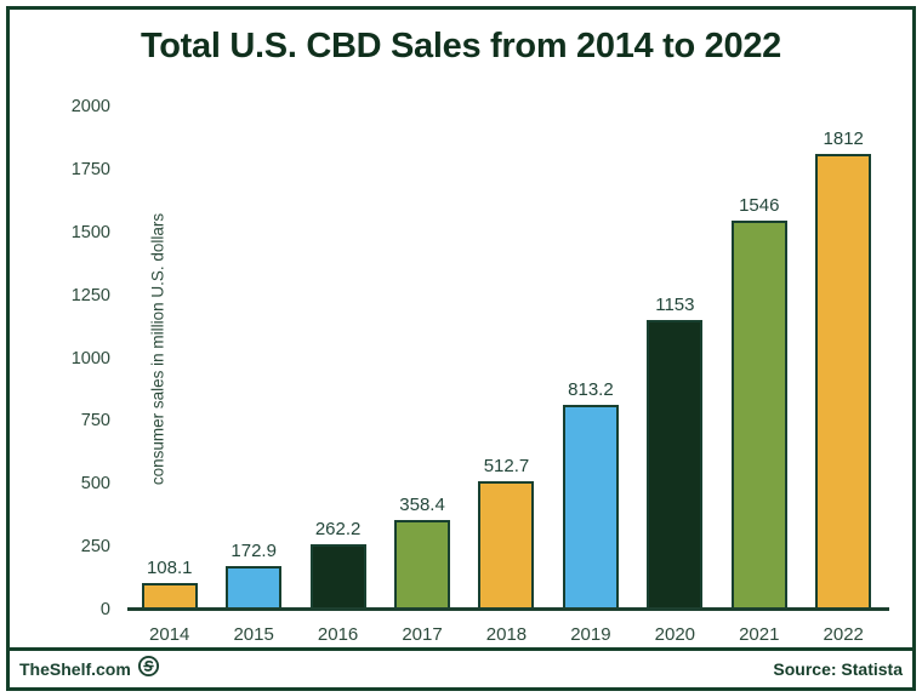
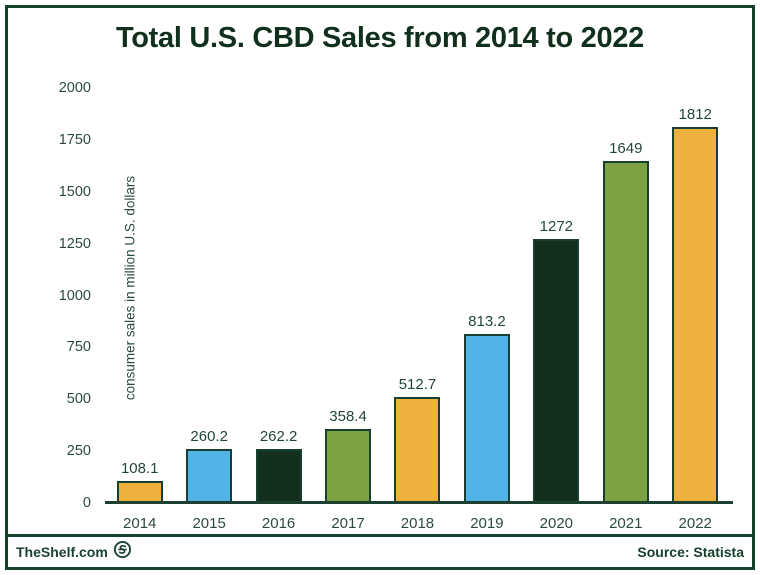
2015: 172.9 -> 260.2
2020: 1153 -> 1272
2021: 1546 -> 1649
